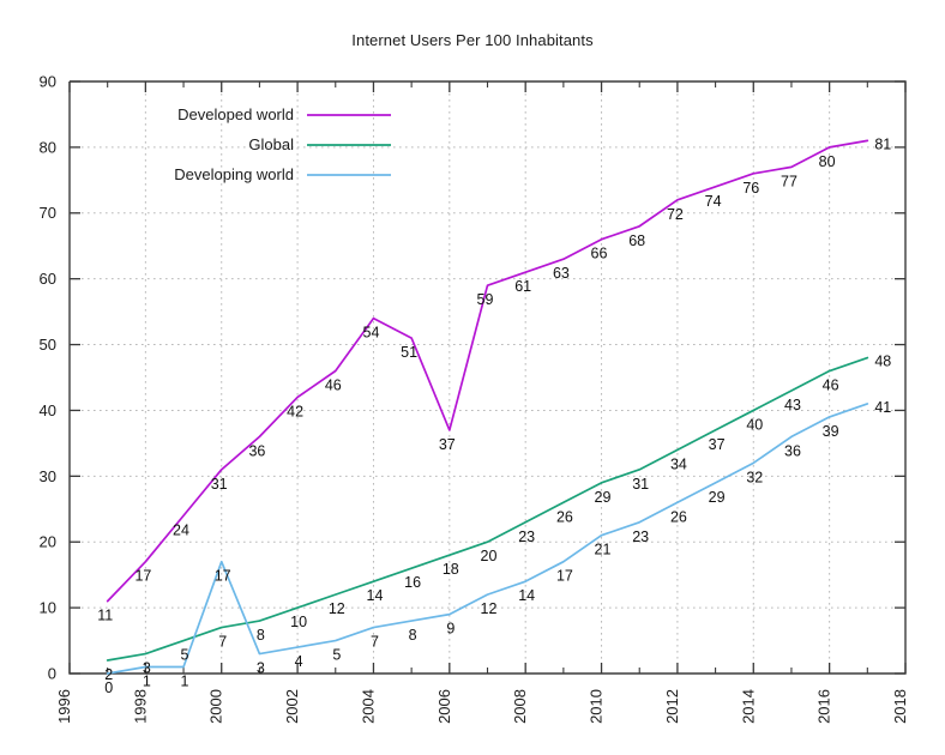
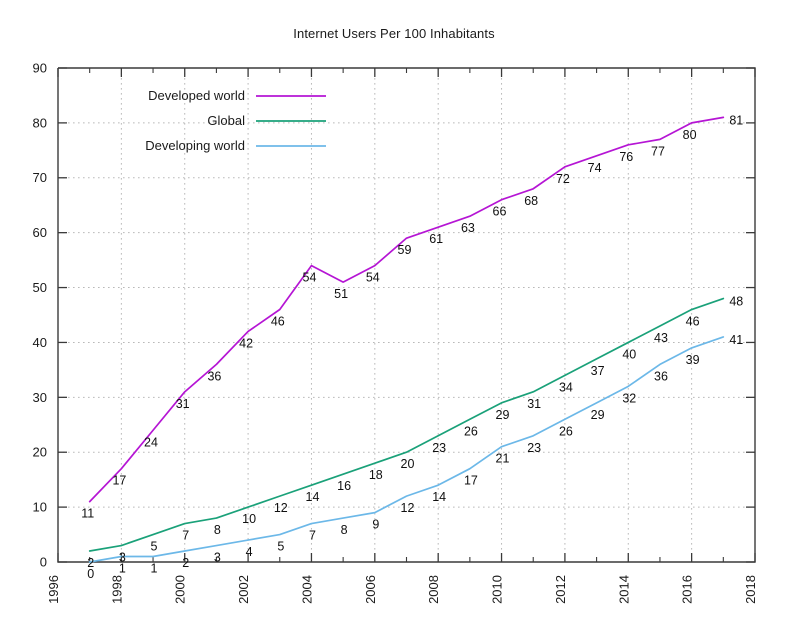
Developing world/2000: 17 -> 2
Developed world/2006: 37 -> 54
